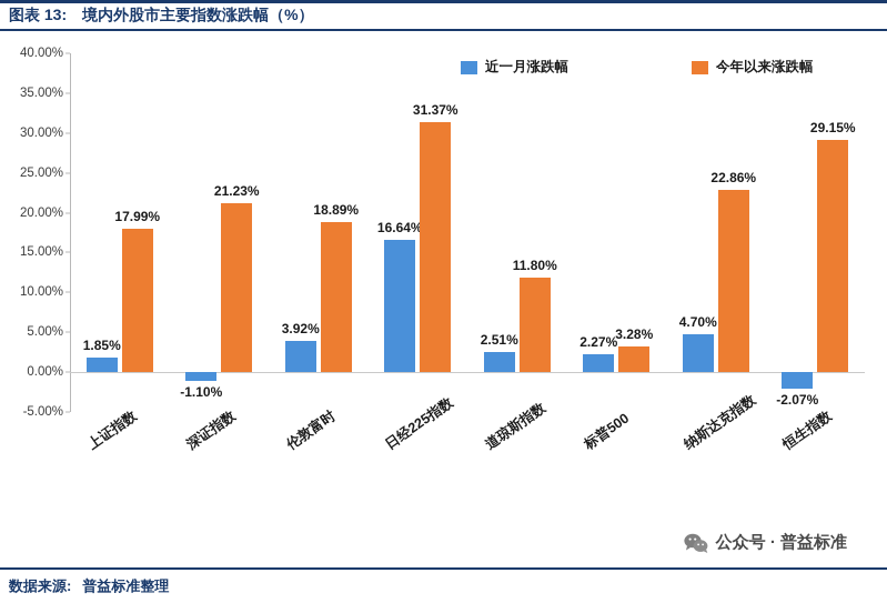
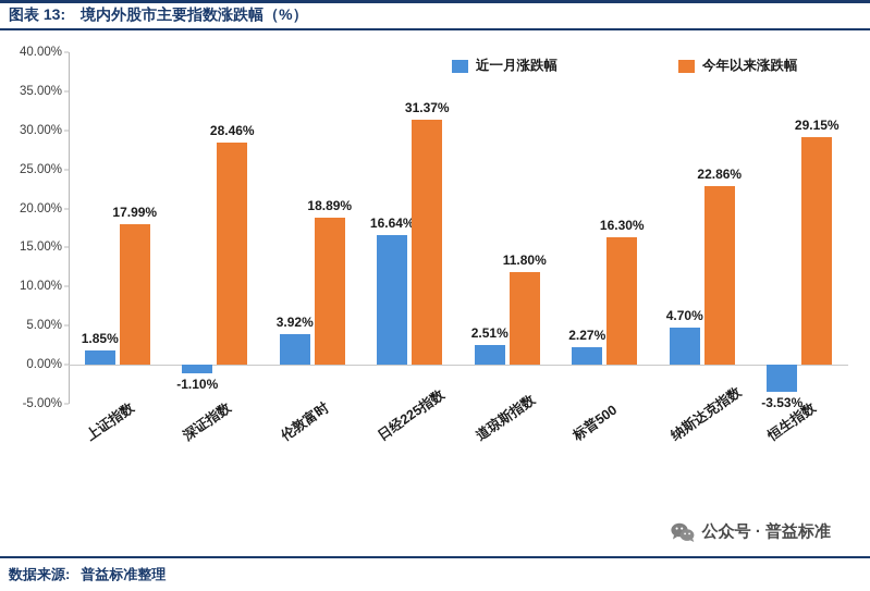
今年以来涨跌幅/深证指数: 21.23% -> 28.46%
今年以来涨跌幅/标普500: 3.28% -> 16.30%
近一月涨跌幅/恒生指数: -2.07% -> -3.53%
